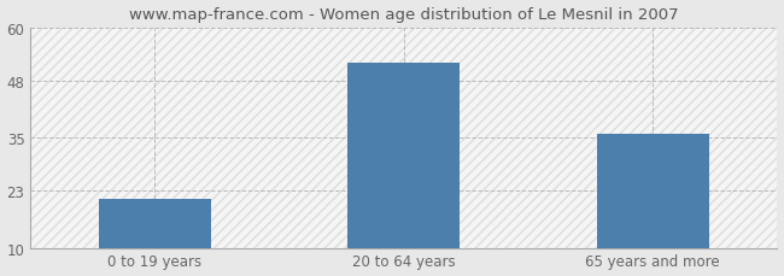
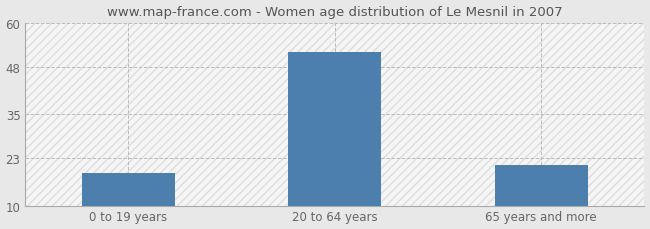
0 to 19 years: 21 -> 19
65 years and more: 36 -> 21
